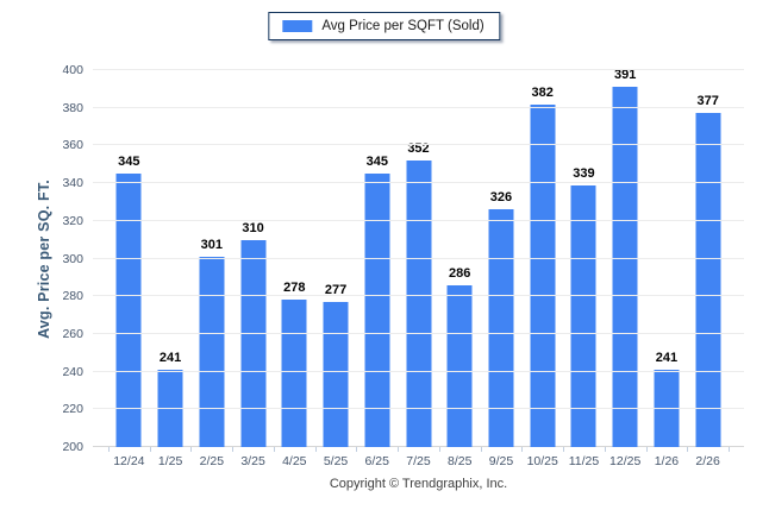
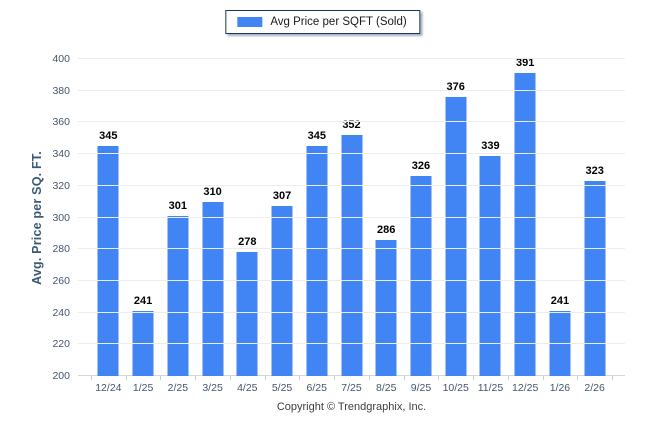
5/25: 277 -> 307
10/25: 382 -> 376
2/26: 377 -> 323
